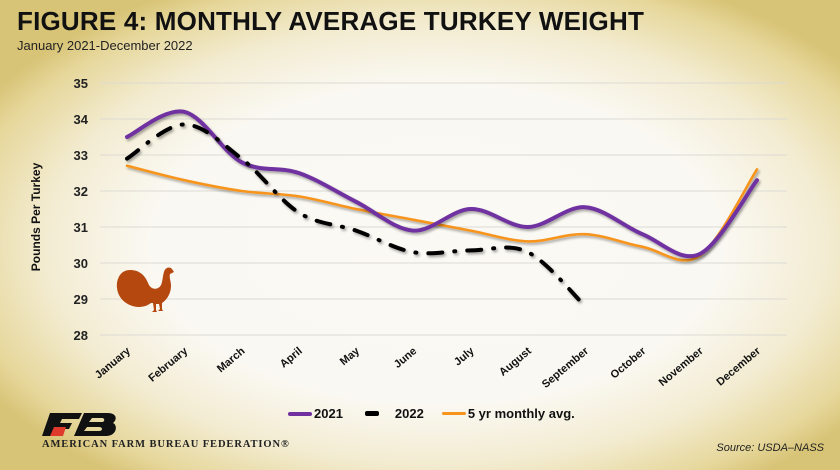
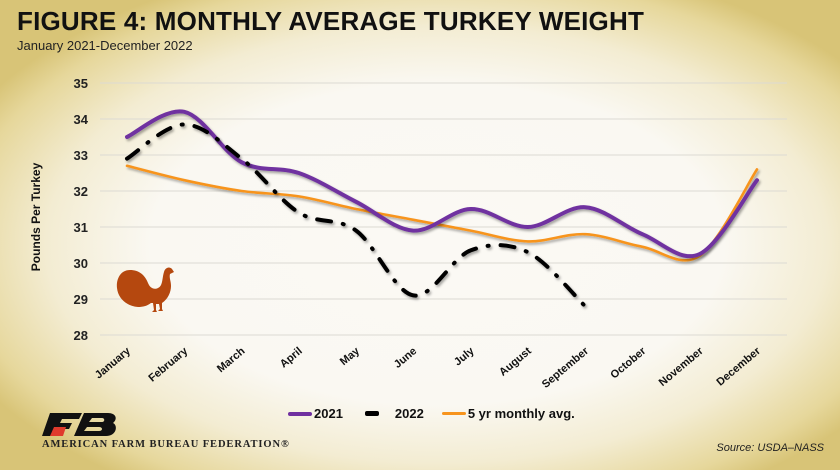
2022/June: 30.3 -> 29.1
